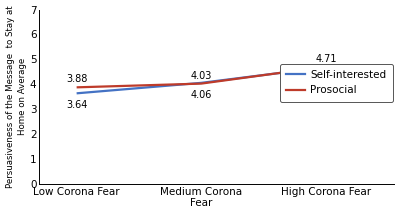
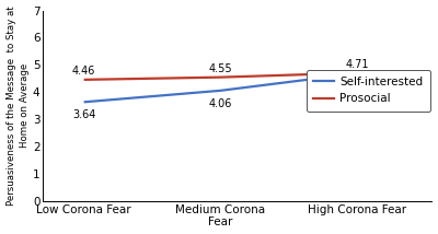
Prosocial/Low Corona Fear: 3.88 -> 4.46
Prosocial/Medium Corona Fear: 4.03 -> 4.55
